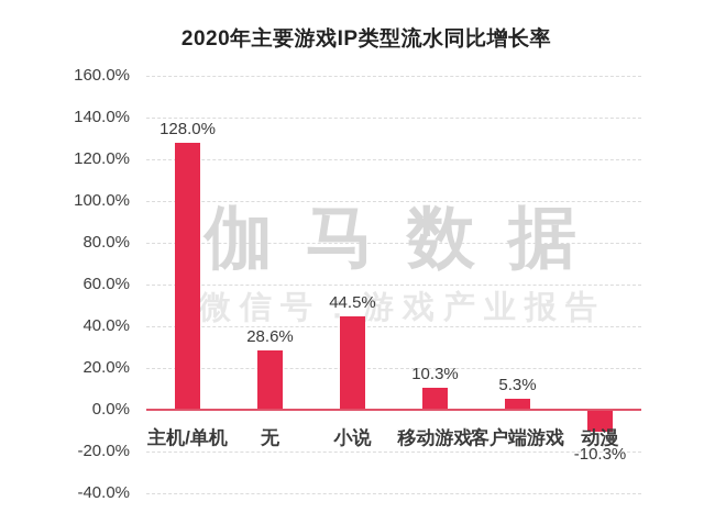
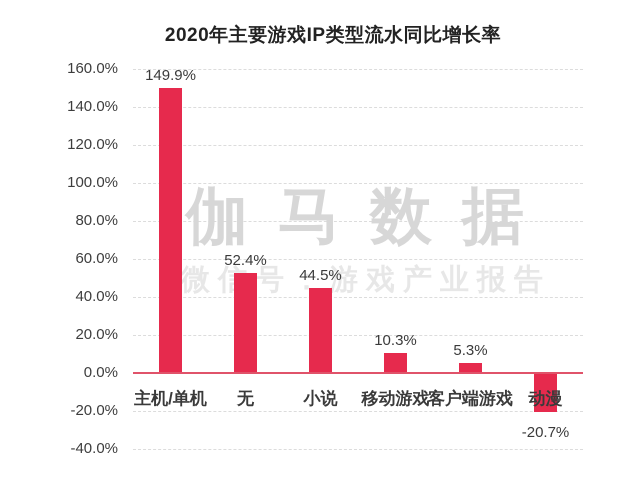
主机/单机: 128.0% -> 149.9%
无: 28.6% -> 52.4%
动漫: -10.3% -> -20.7%
